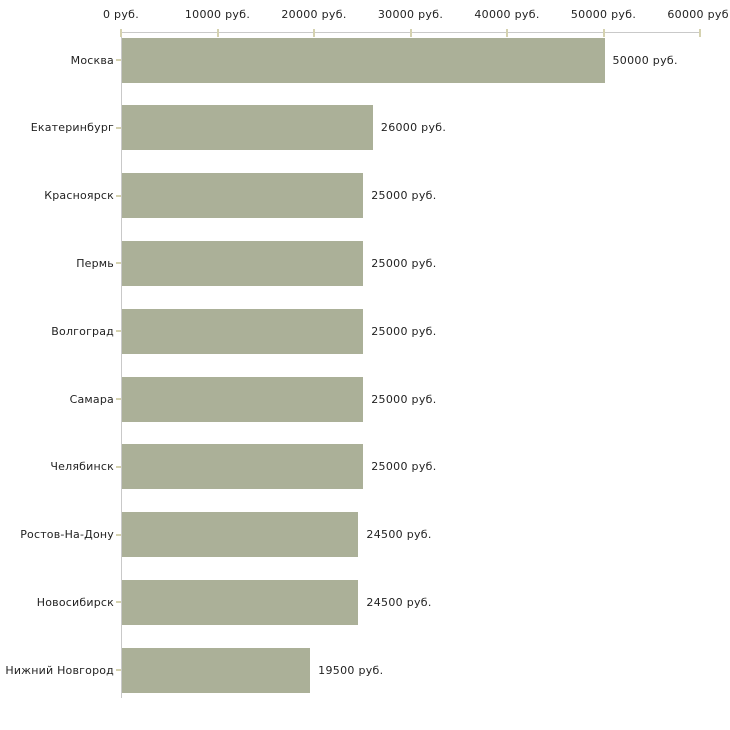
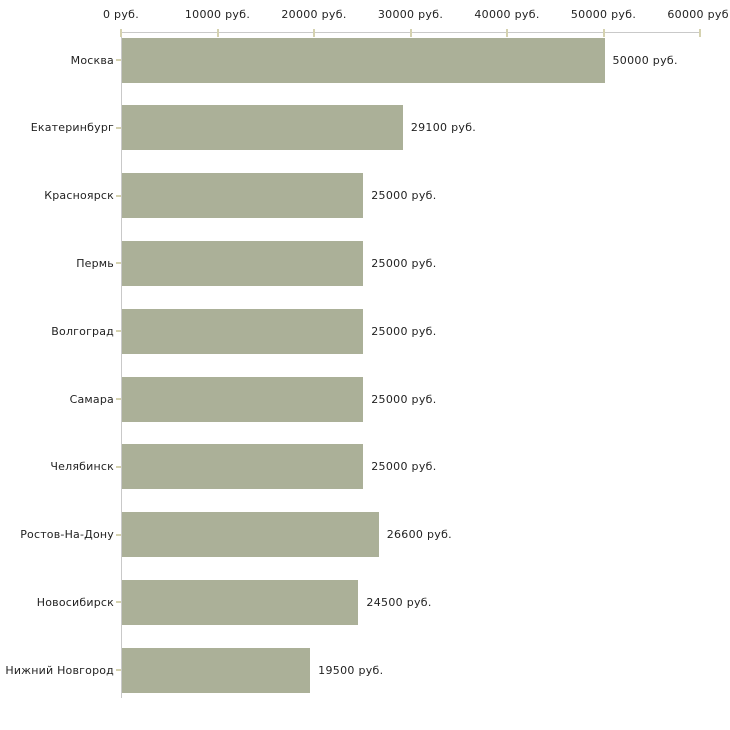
Екатеринбург: 26000 -> 29100
Ростов-На-Дону: 24500 -> 26600
